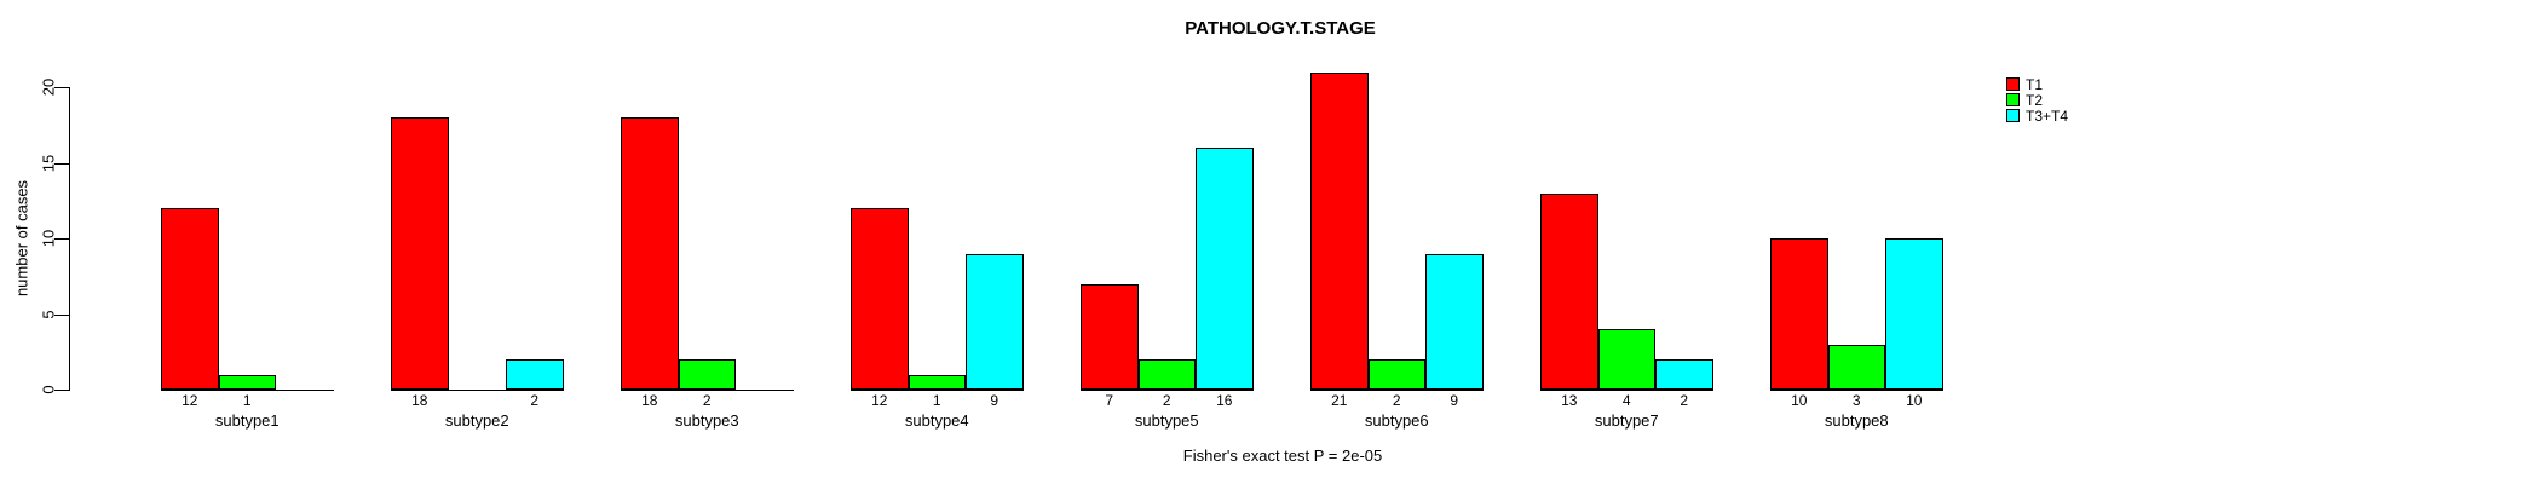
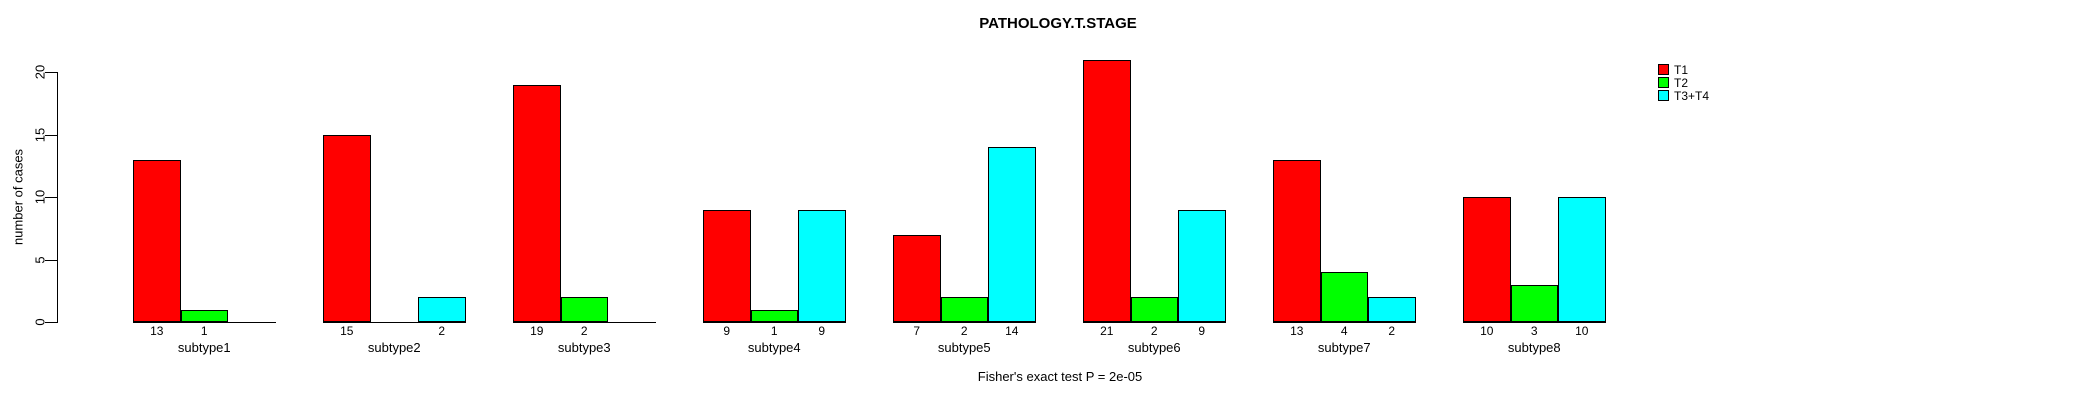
T1/subtype1: 12 -> 13
T1/subtype2: 18 -> 15
T1/subtype3: 18 -> 19
T1/subtype4: 12 -> 9
T3+T4/subtype5: 16 -> 14
